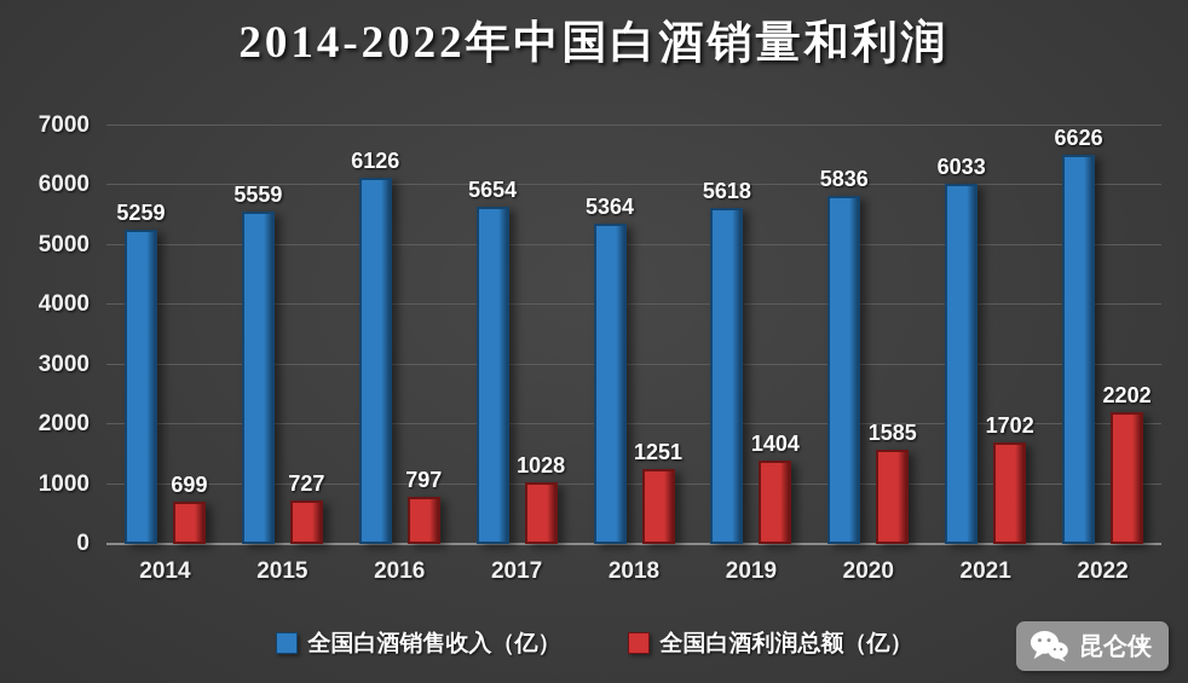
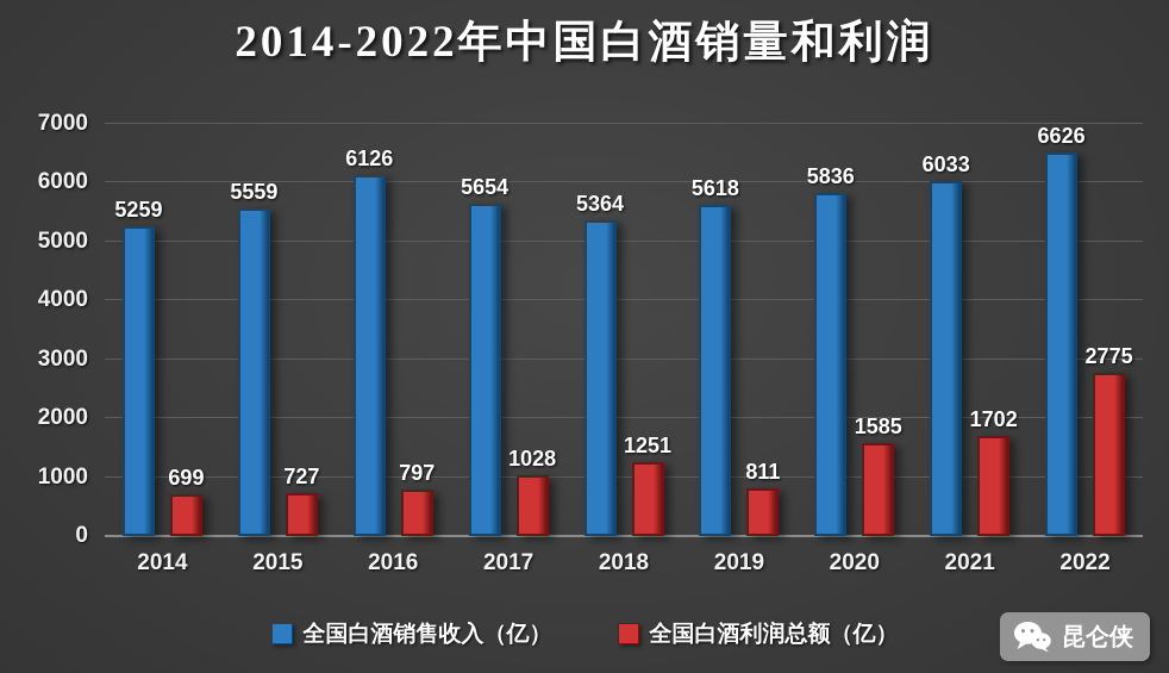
全国白酒利润总额（亿）/2019: 1404 -> 811
全国白酒利润总额（亿）/2022: 2202 -> 2775
